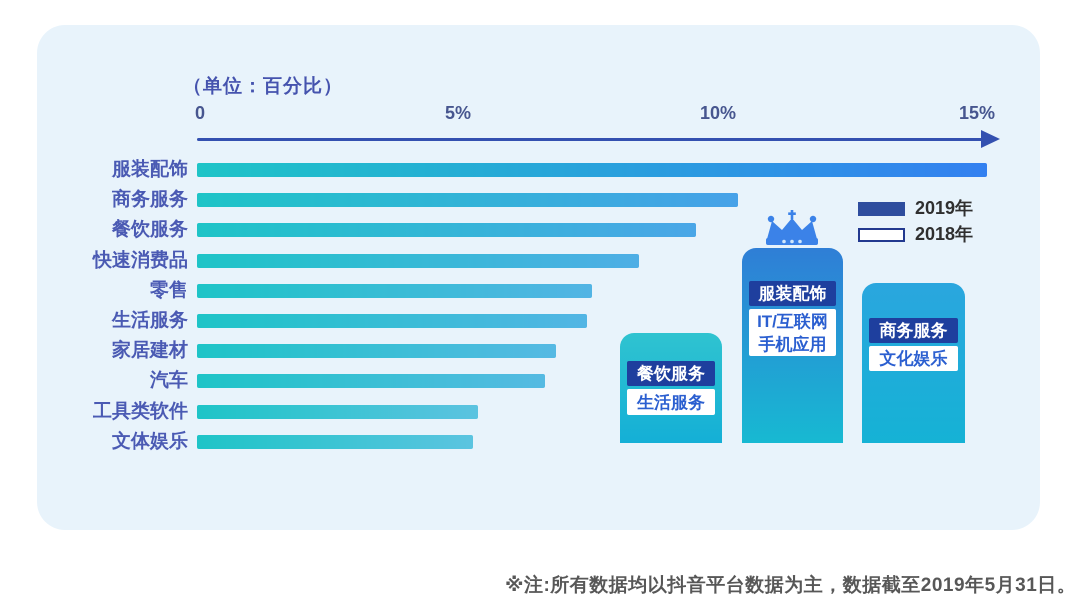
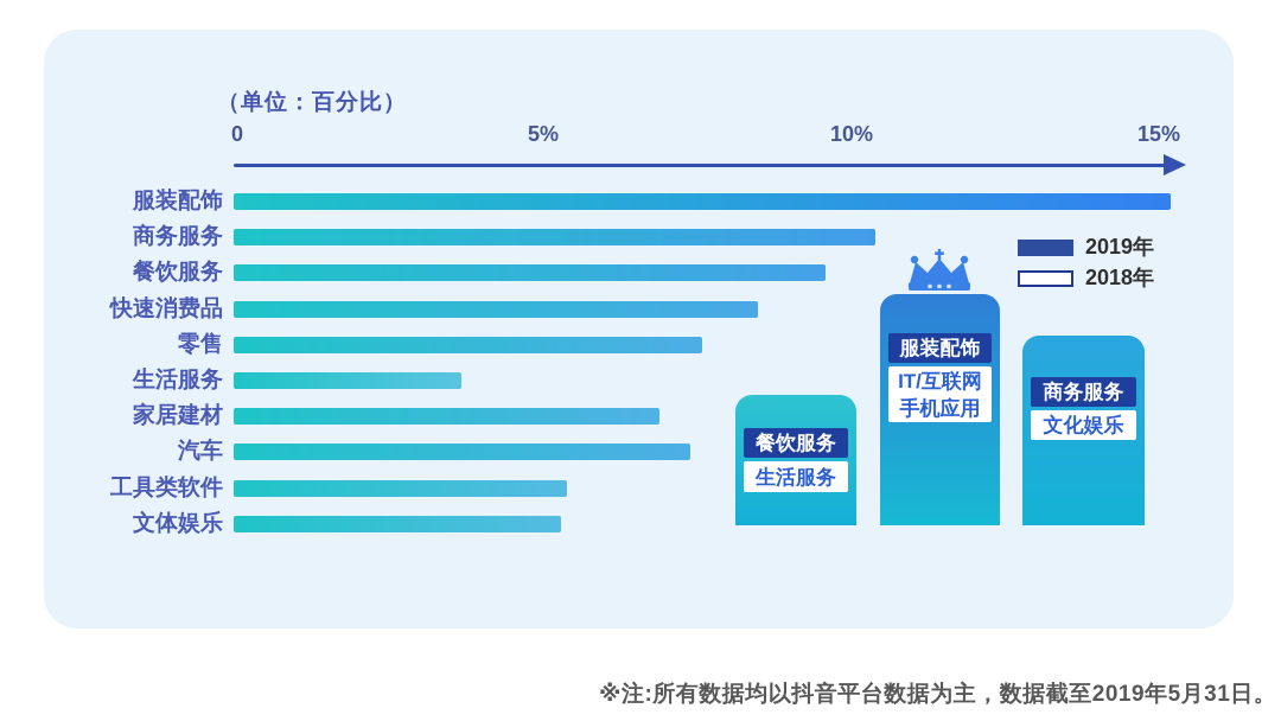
生活服务: 7.5% -> 3.7%
汽车: 6.7% -> 7.4%
